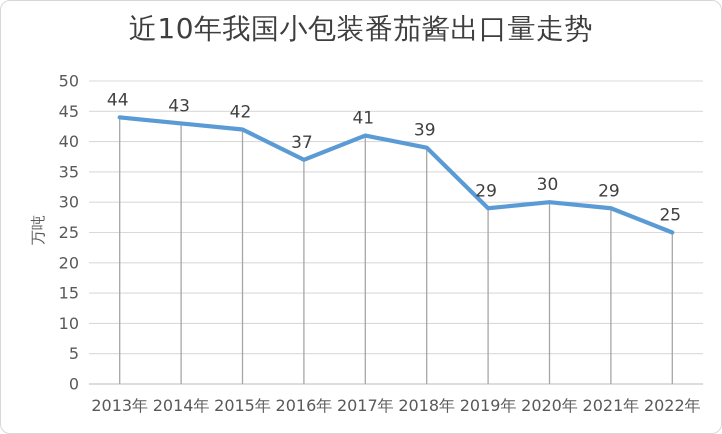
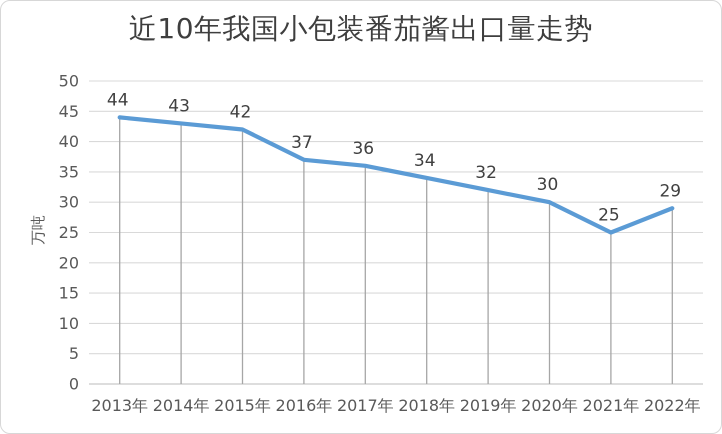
2017年: 41 -> 36
2018年: 39 -> 34
2019年: 29 -> 32
2021年: 29 -> 25
2022年: 25 -> 29
